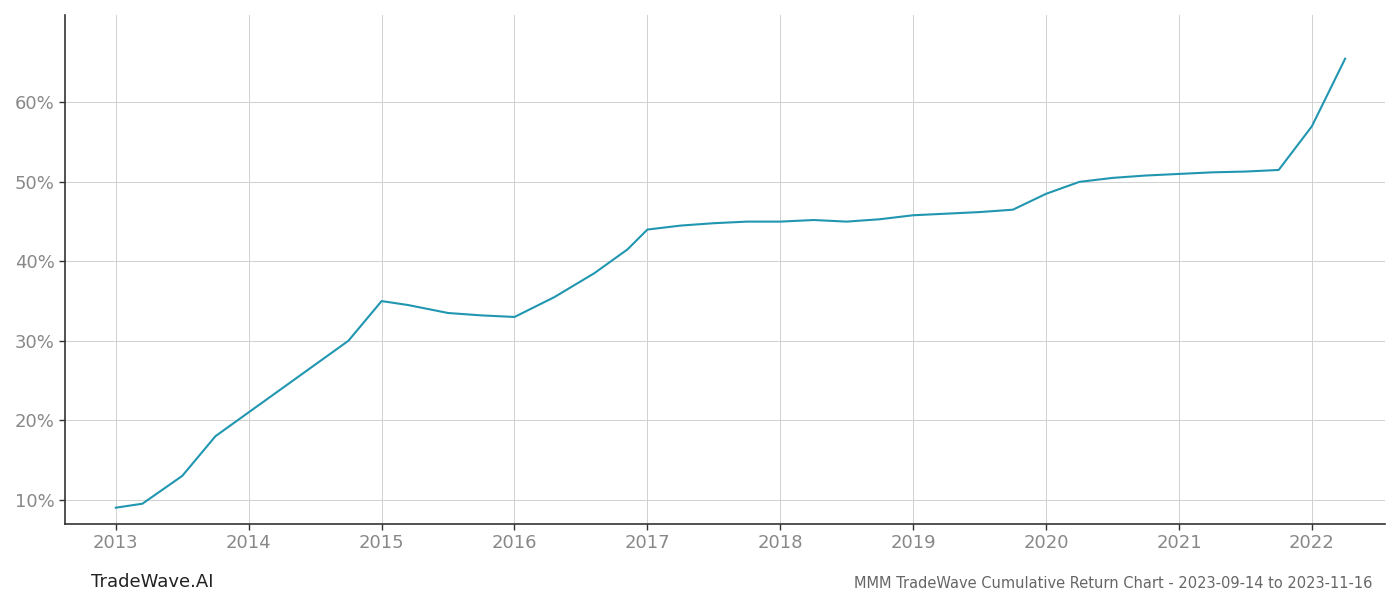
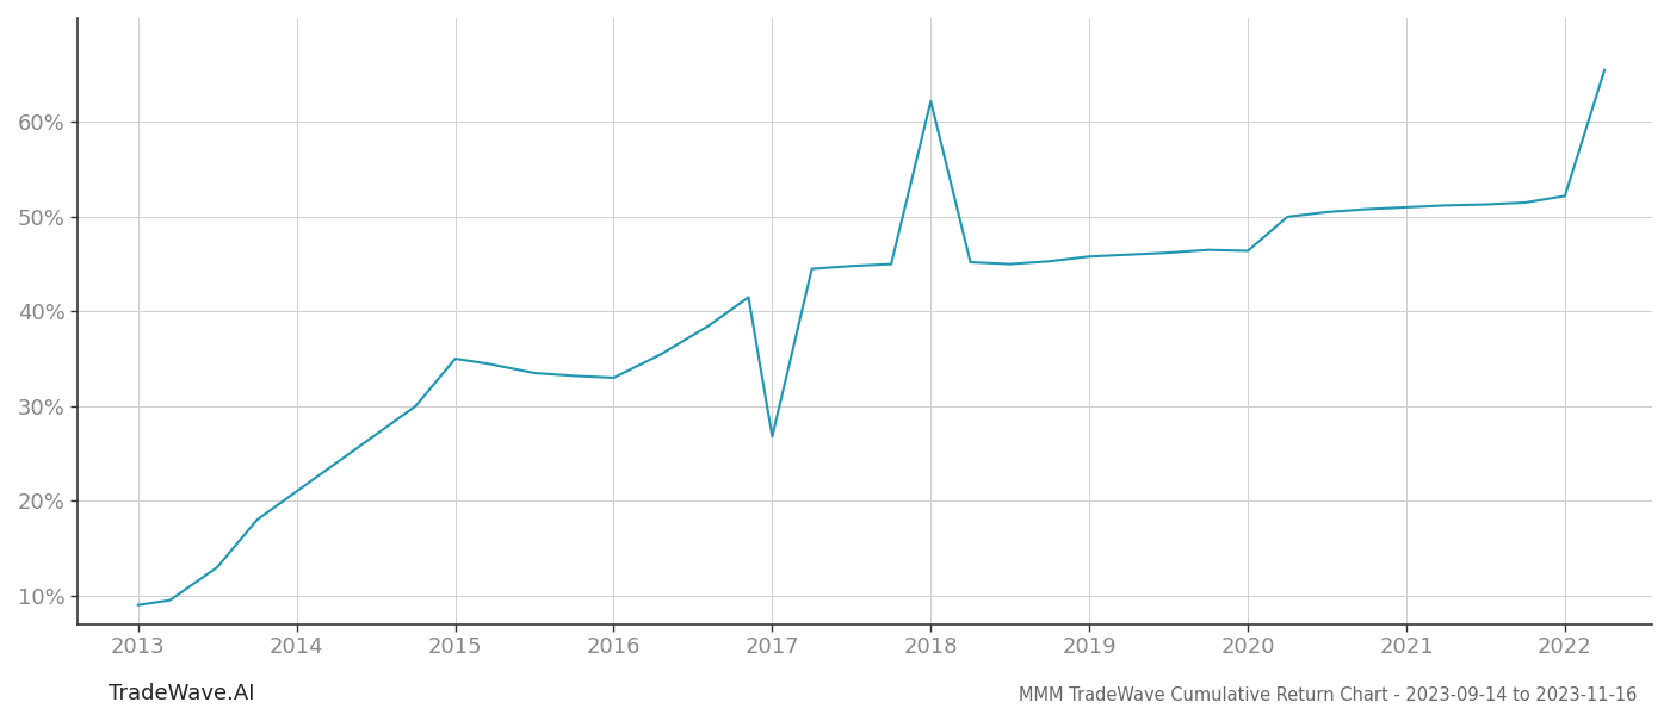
2017: 44.0% -> 26.8%
2018: 45.0% -> 62.2%
2020: 48.5% -> 46.4%
2022: 57.0% -> 52.2%
